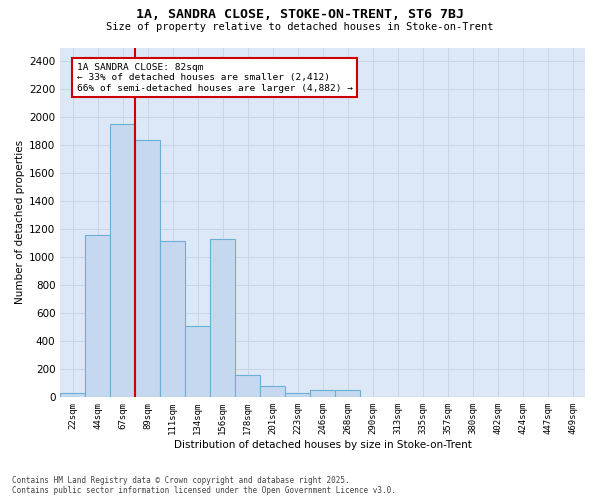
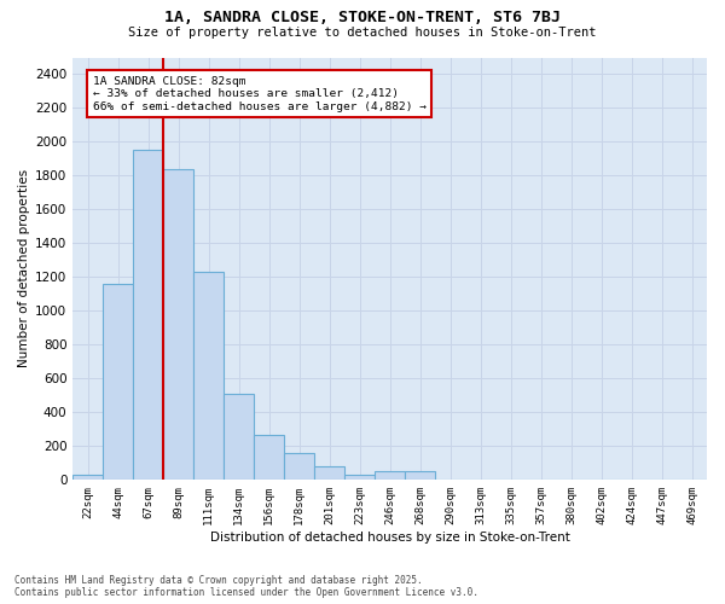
111sqm: 1120 -> 1230
156sqm: 1130 -> 270
